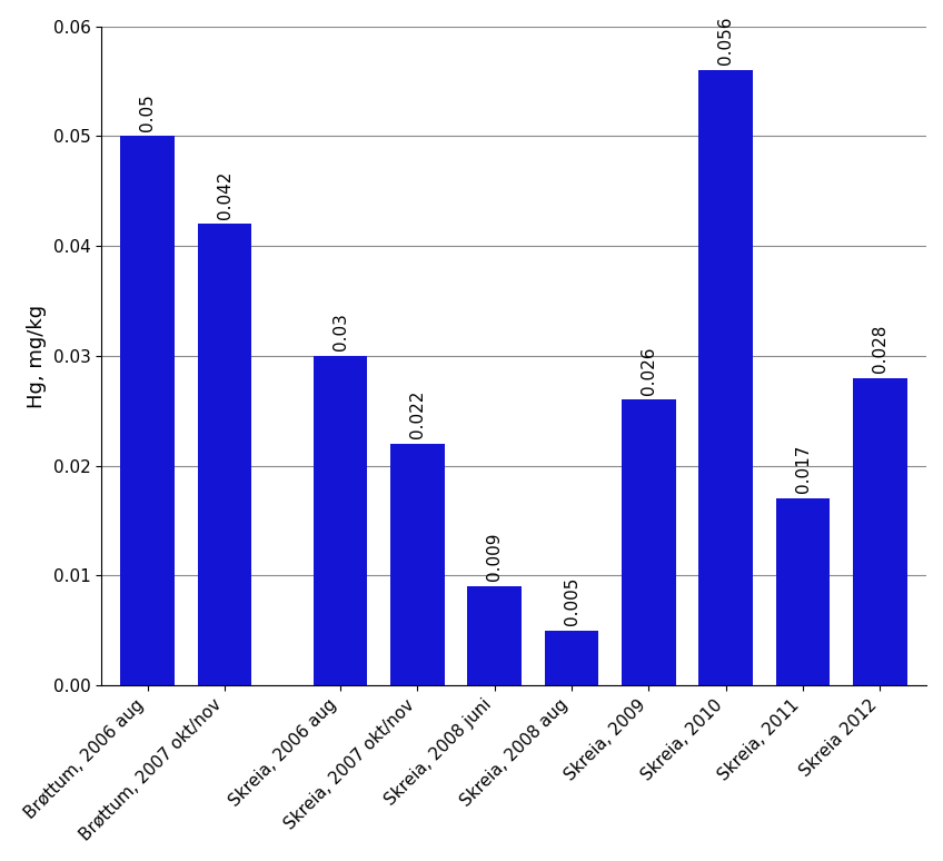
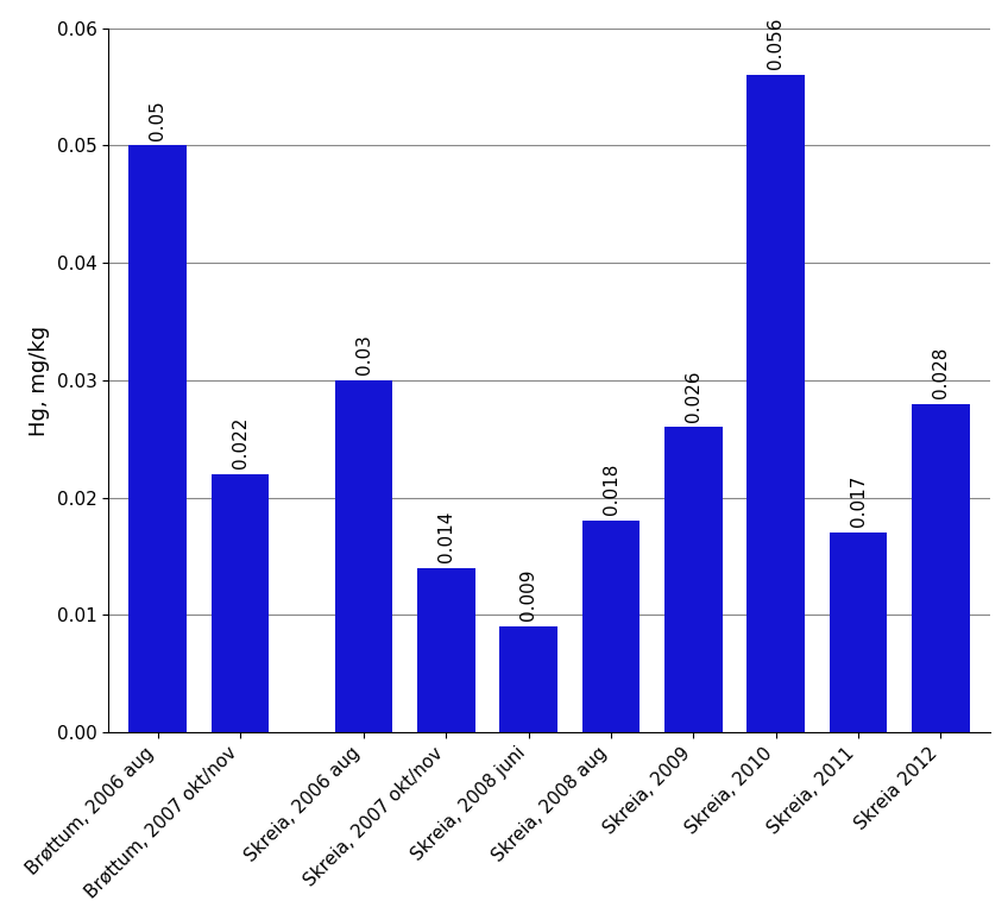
Brøttum, 2007 okt/nov: 0.042 -> 0.022
Skreia, 2007 okt/nov: 0.022 -> 0.014
Skreia, 2008 aug: 0.005 -> 0.018
